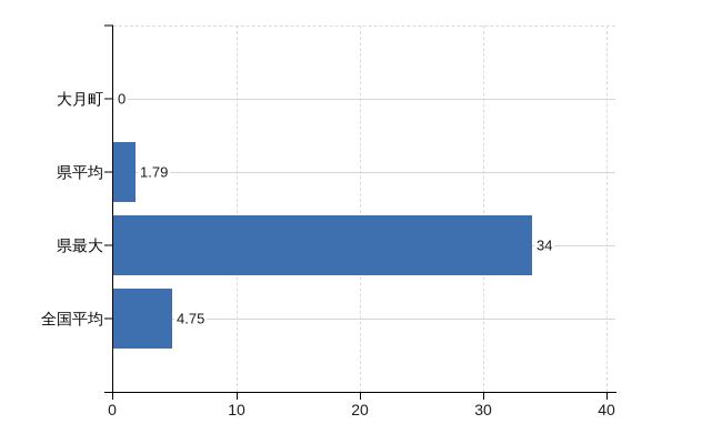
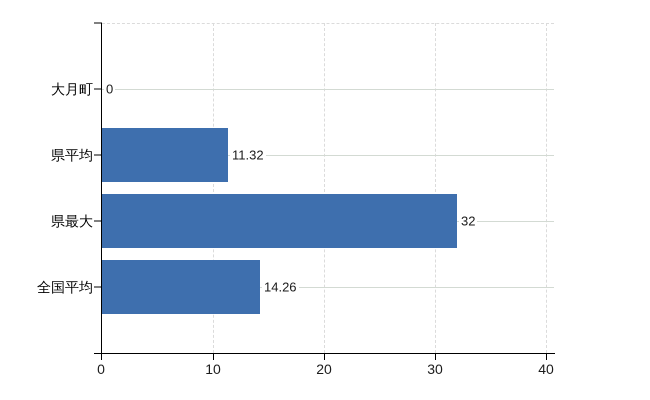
県平均: 1.79 -> 11.32
県最大: 34 -> 32
全国平均: 4.75 -> 14.26
